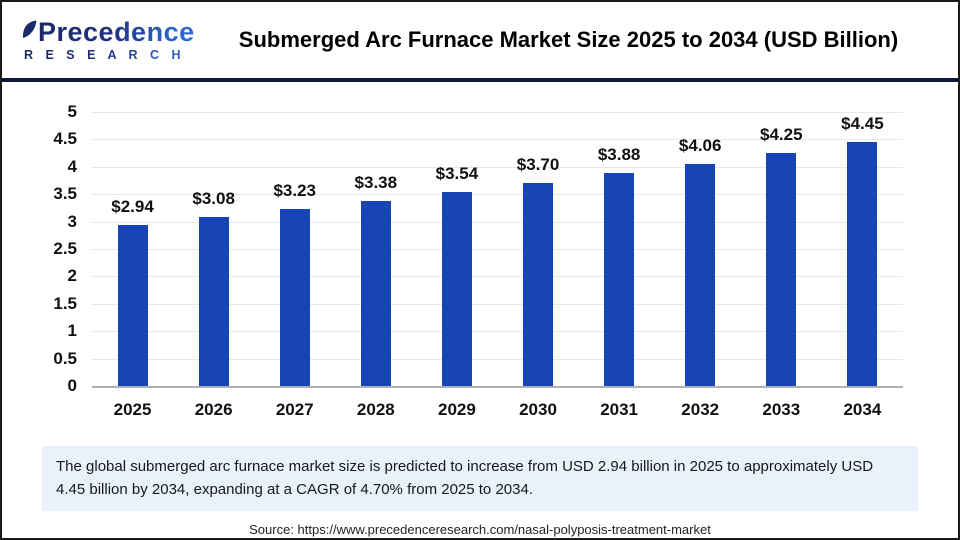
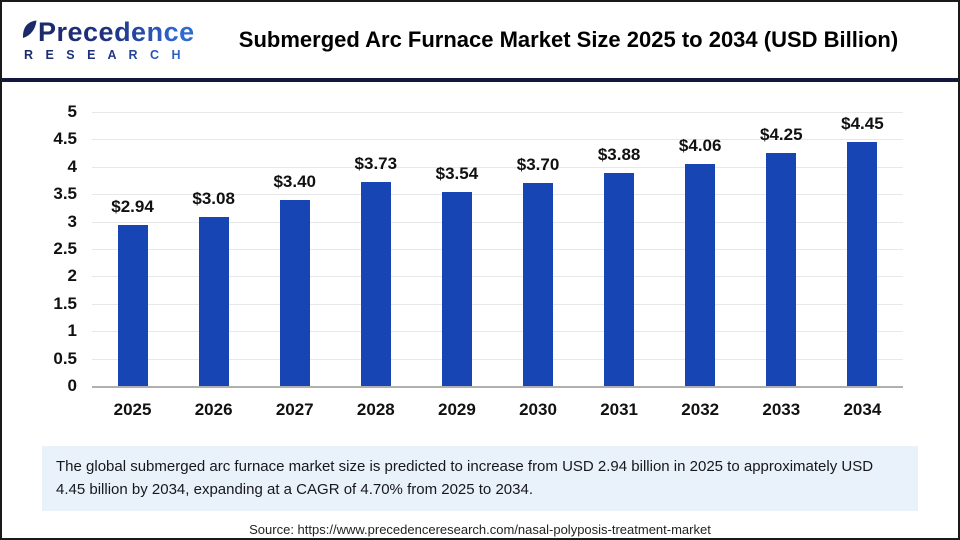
2027: $3.23 -> $3.40
2028: $3.38 -> $3.73
